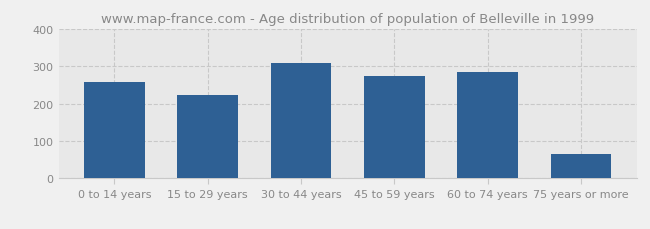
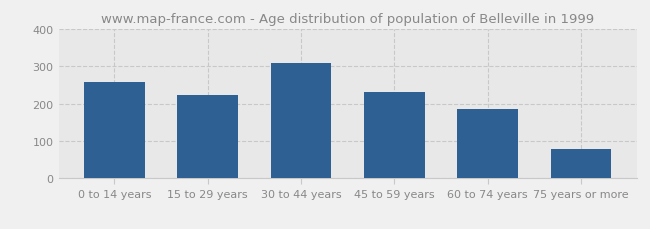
45 to 59 years: 275 -> 230
60 to 74 years: 285 -> 185
75 years or more: 65 -> 80
